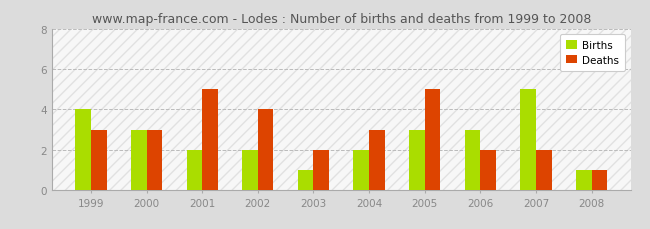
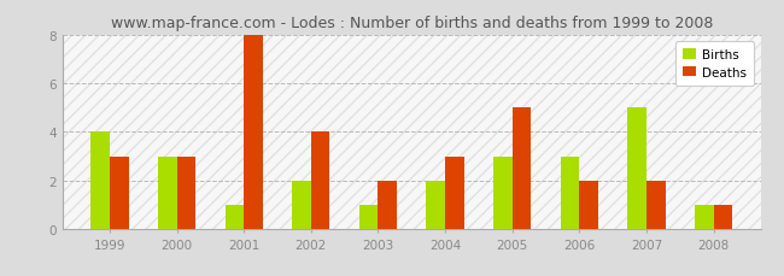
Births/2001: 2 -> 1
Deaths/2001: 5 -> 8
